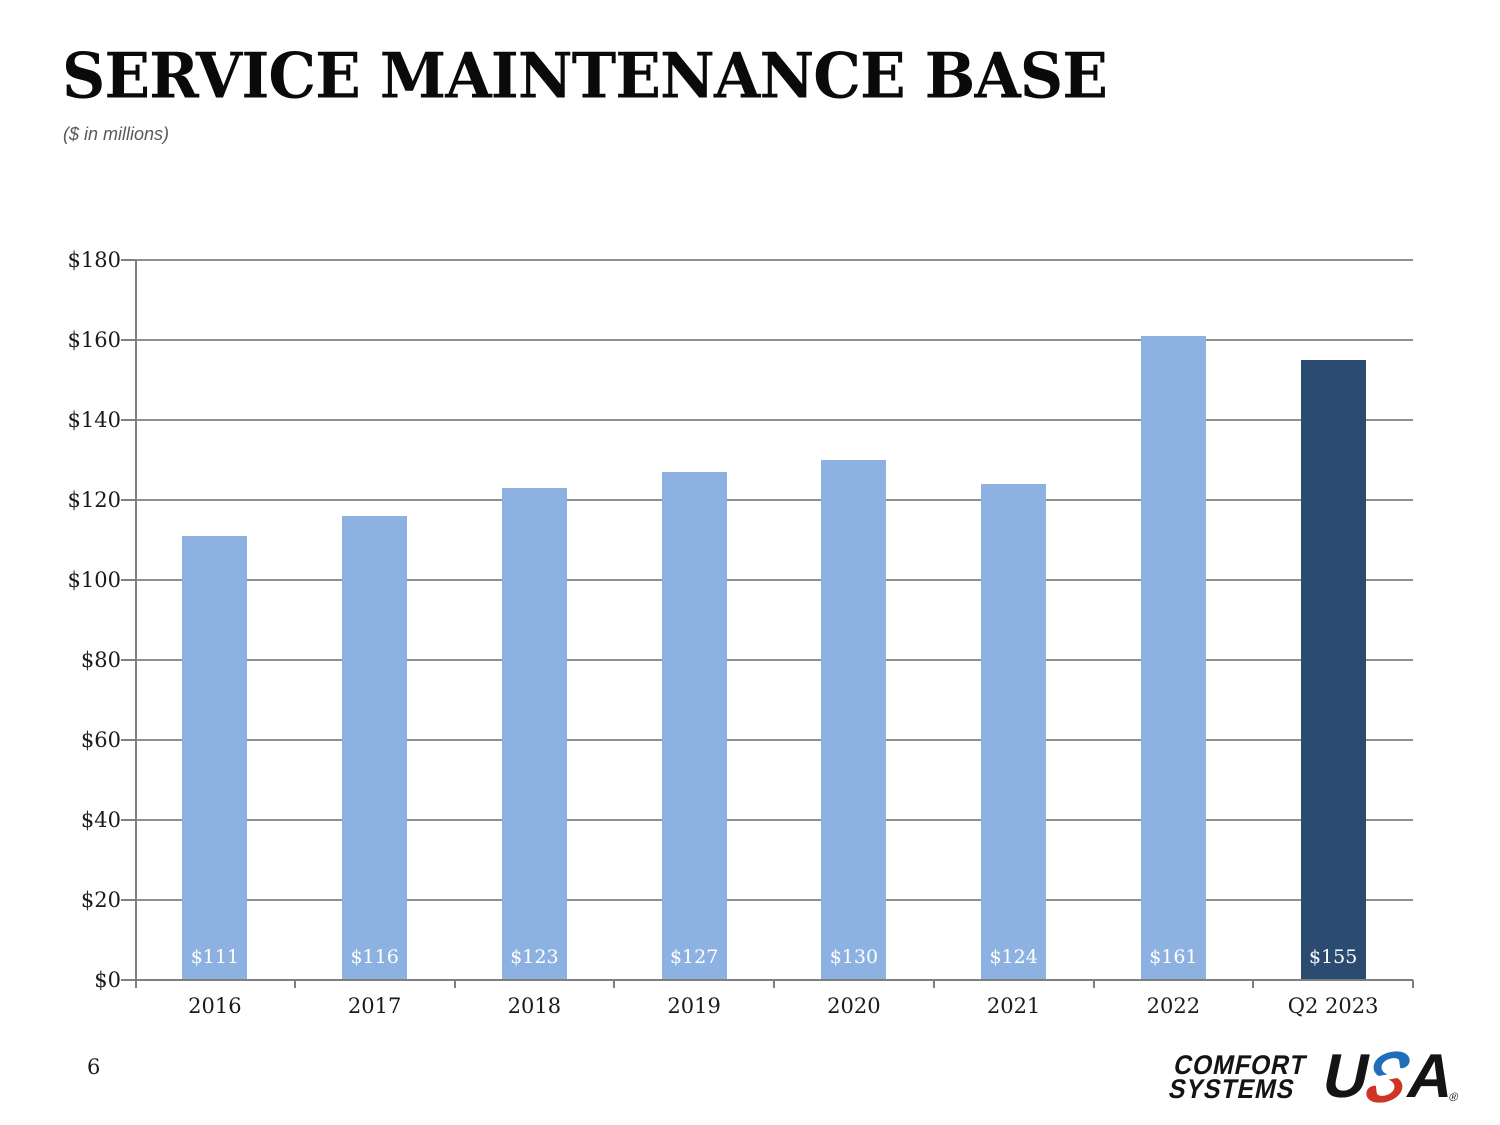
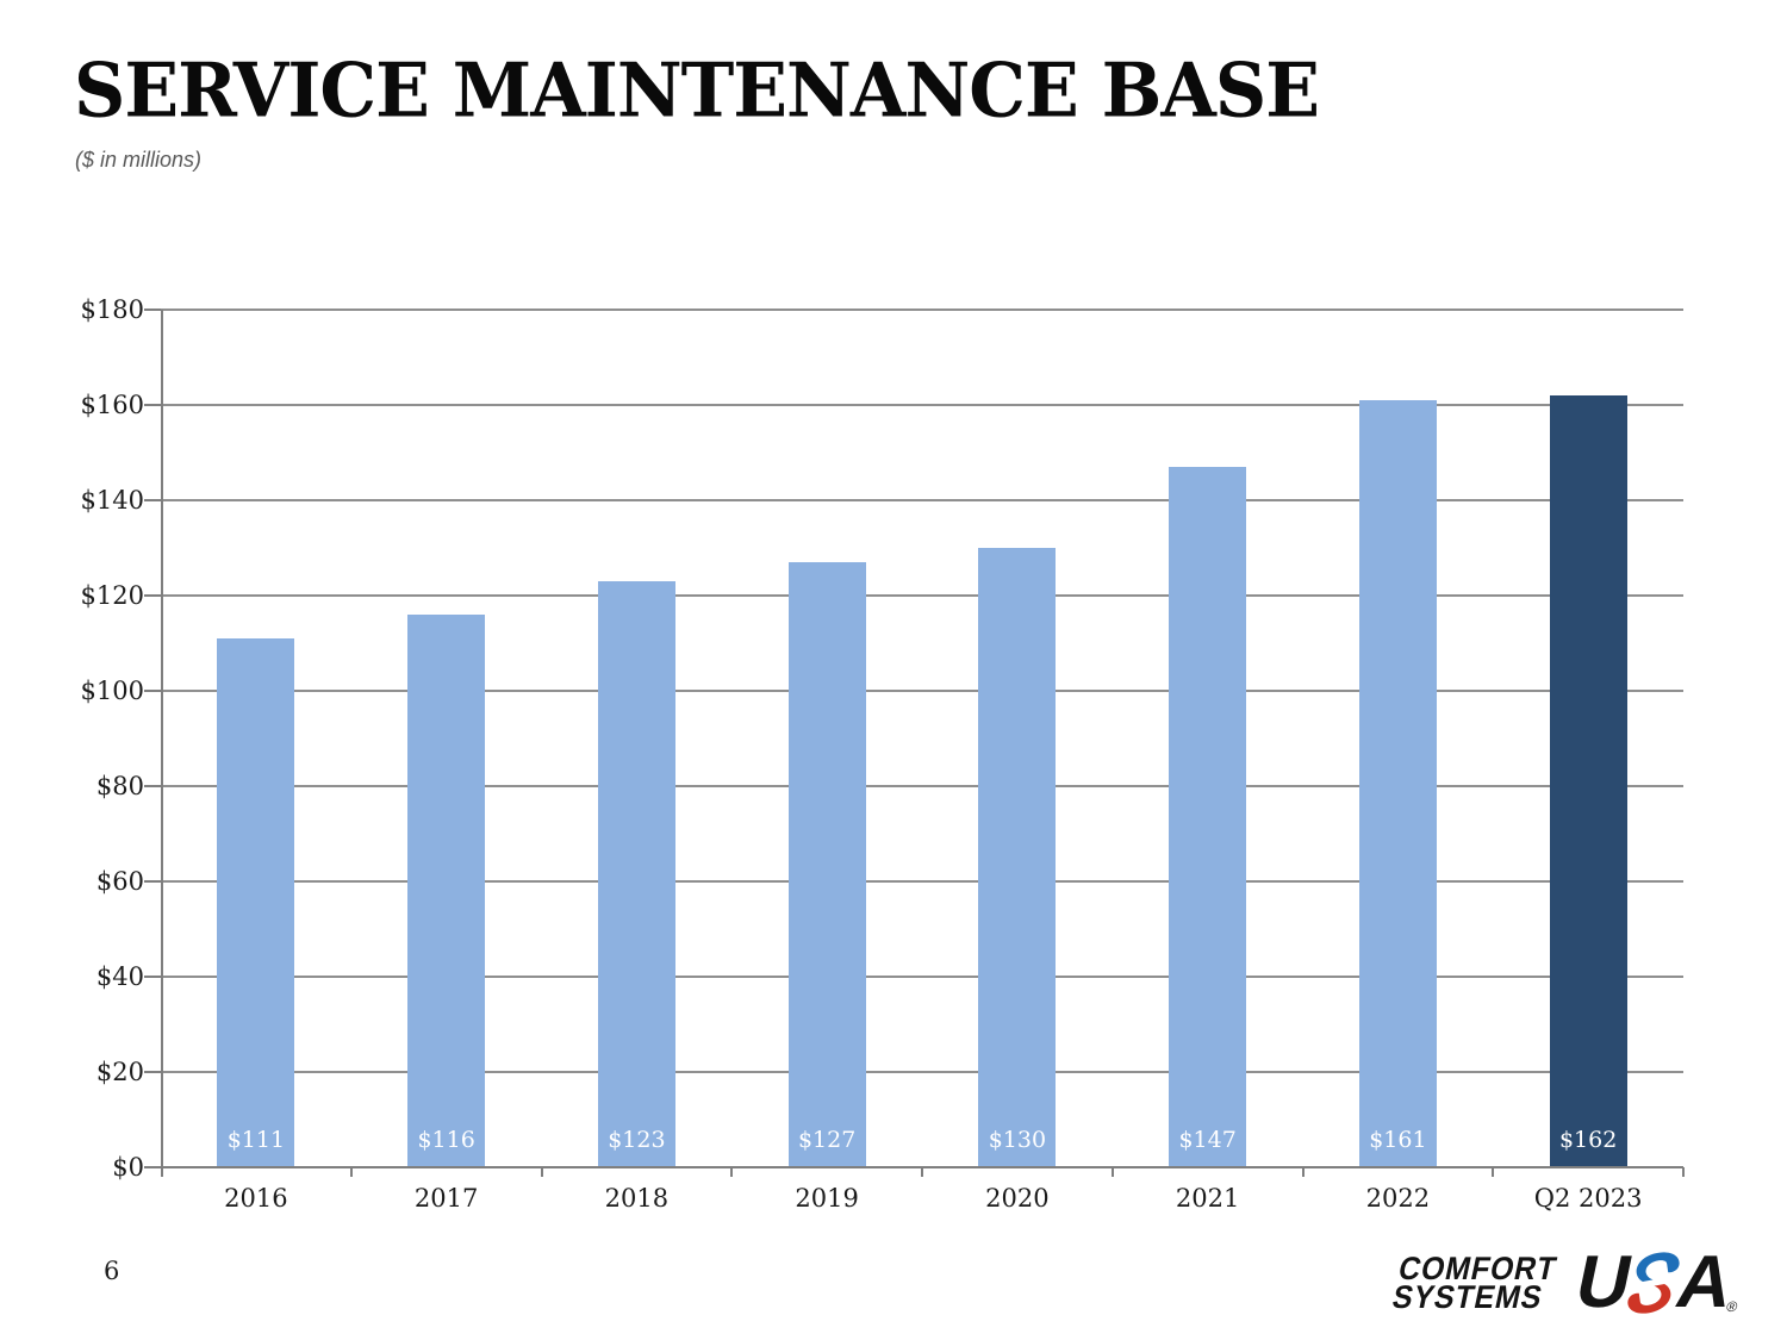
2021: $124 -> $147
Q2 2023: $155 -> $162
